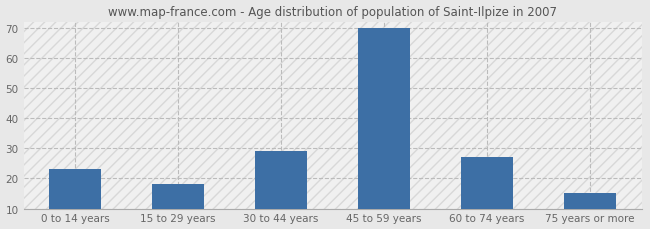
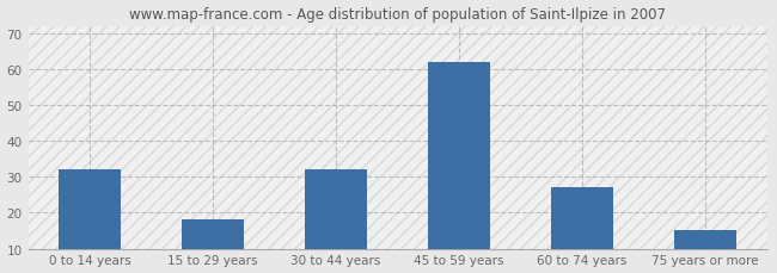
0 to 14 years: 23 -> 32
30 to 44 years: 29 -> 32
45 to 59 years: 70 -> 62
